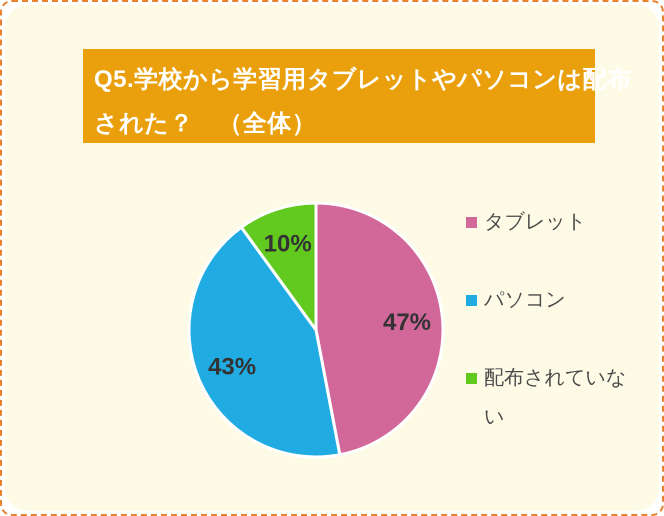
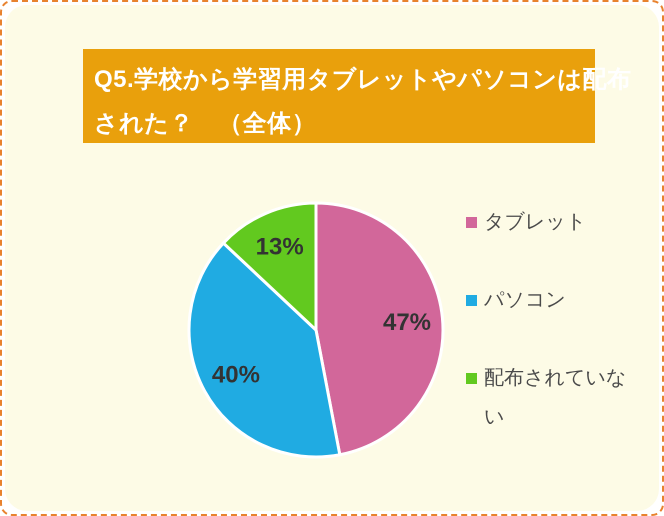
パソコン: 43% -> 40%
配布されていない: 10% -> 13%
